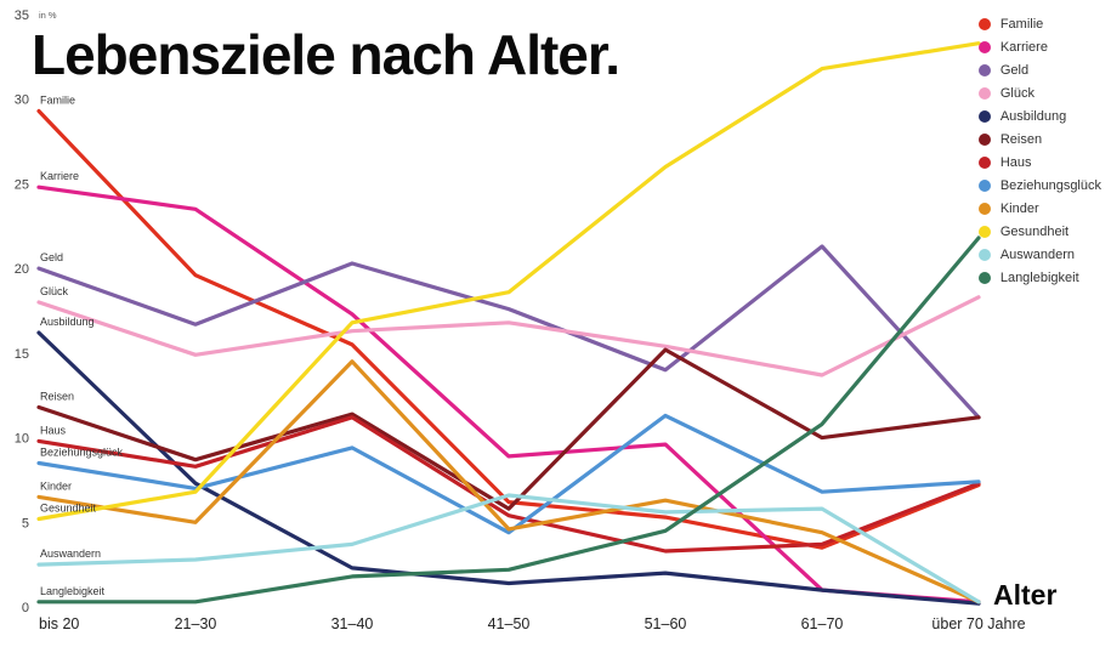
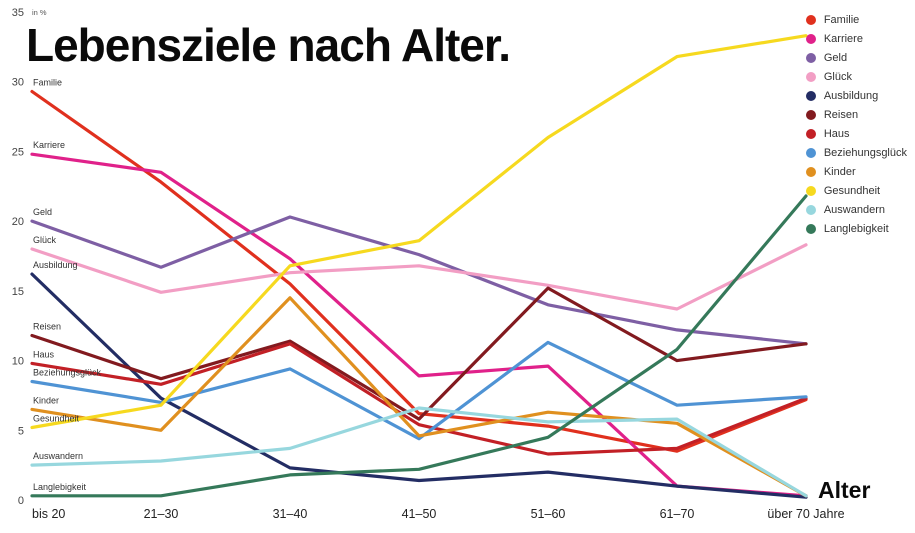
Familie/21–30: 19.6 -> 22.8
Geld/61–70: 21.3 -> 12.2
Kinder/61–70: 4.4 -> 5.5
